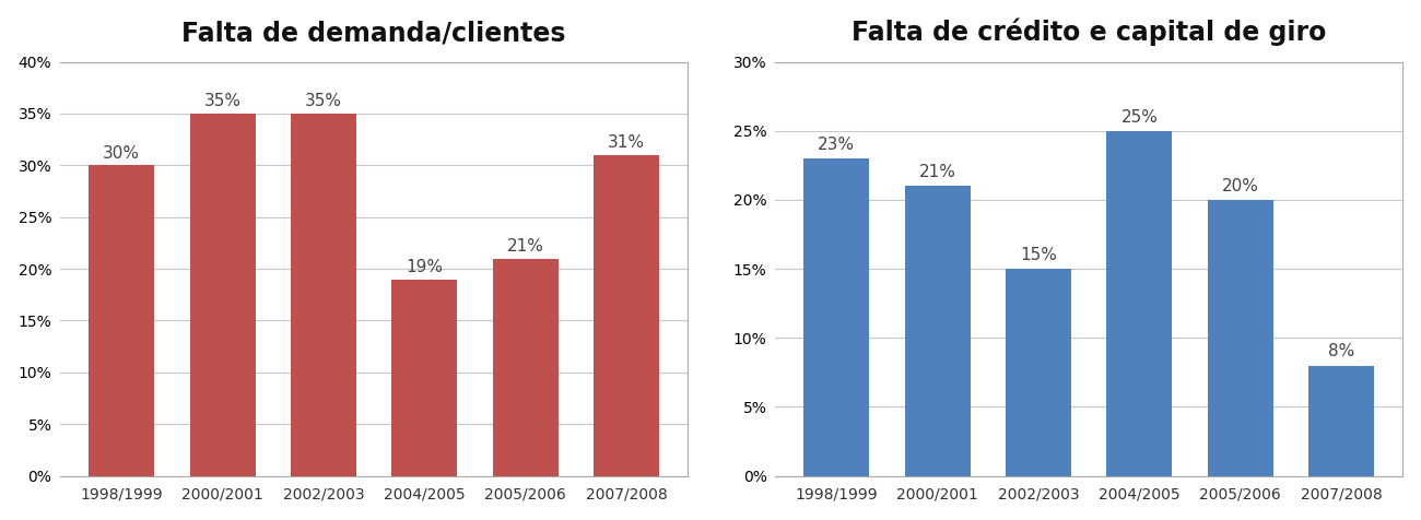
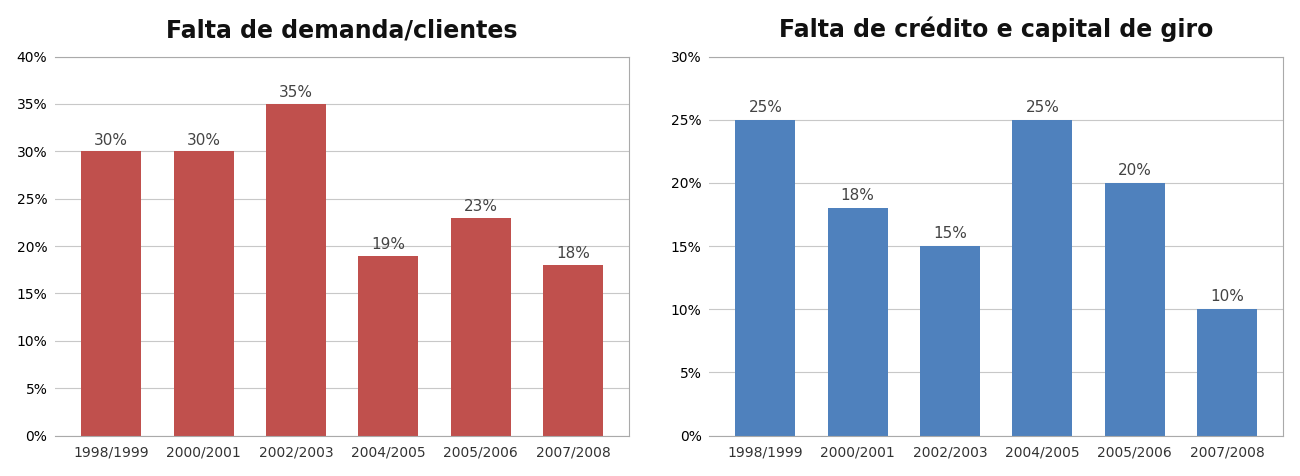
Falta de demanda/clientes/2000/2001: 35% -> 30%
Falta de demanda/clientes/2005/2006: 21% -> 23%
Falta de demanda/clientes/2007/2008: 31% -> 18%
Falta de crédito e capital de giro/1998/1999: 23% -> 25%
Falta de crédito e capital de giro/2000/2001: 21% -> 18%
Falta de crédito e capital de giro/2007/2008: 8% -> 10%
